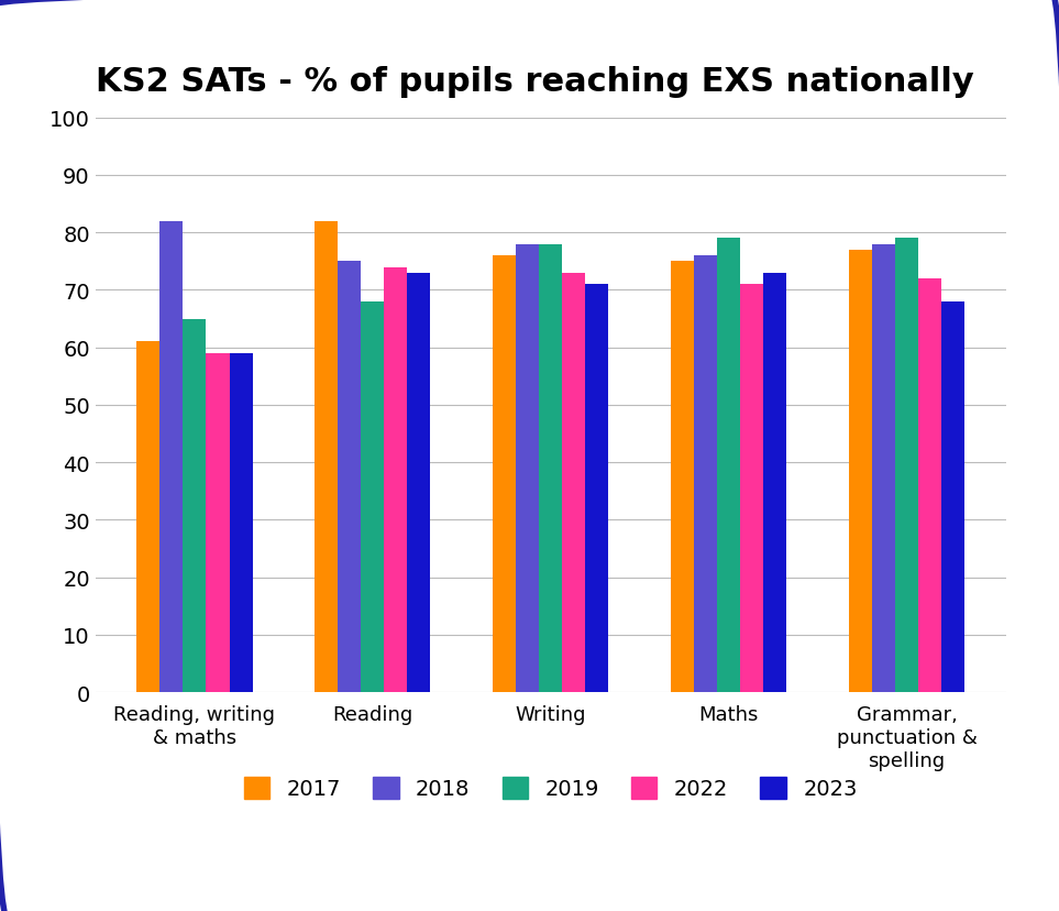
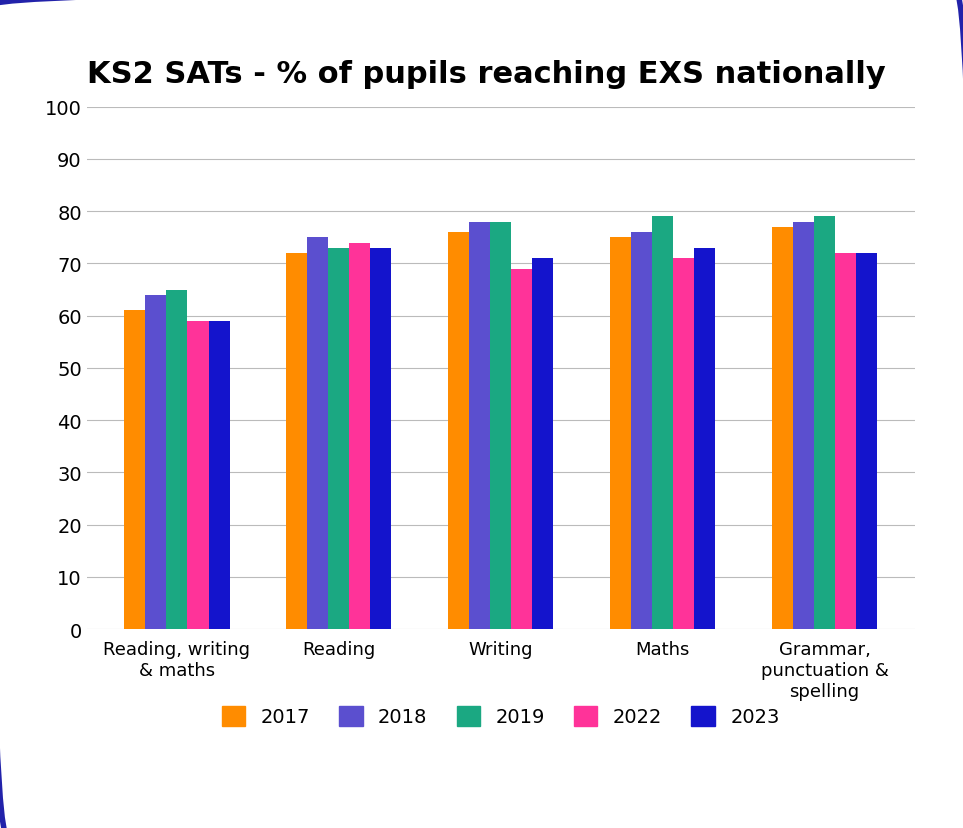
2018/Reading, writing & maths: 82 -> 64
2017/Reading: 82 -> 72
2019/Reading: 68 -> 73
2022/Writing: 73 -> 69
2023/Grammar, punctuation & spelling: 68 -> 72
